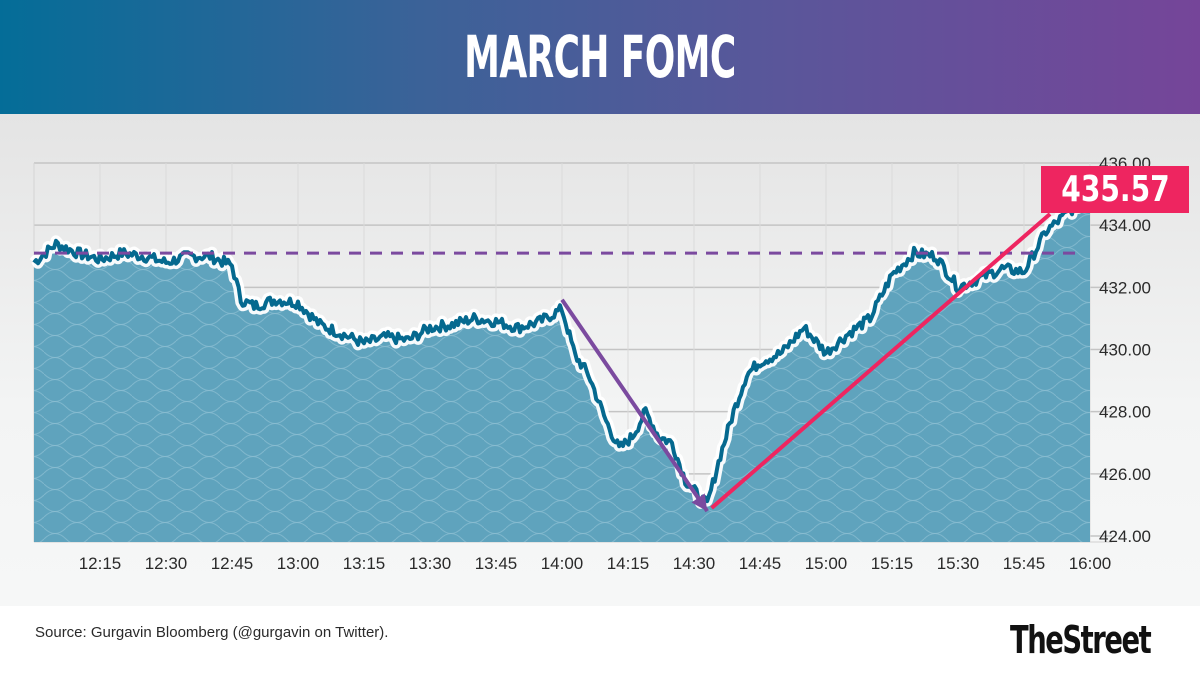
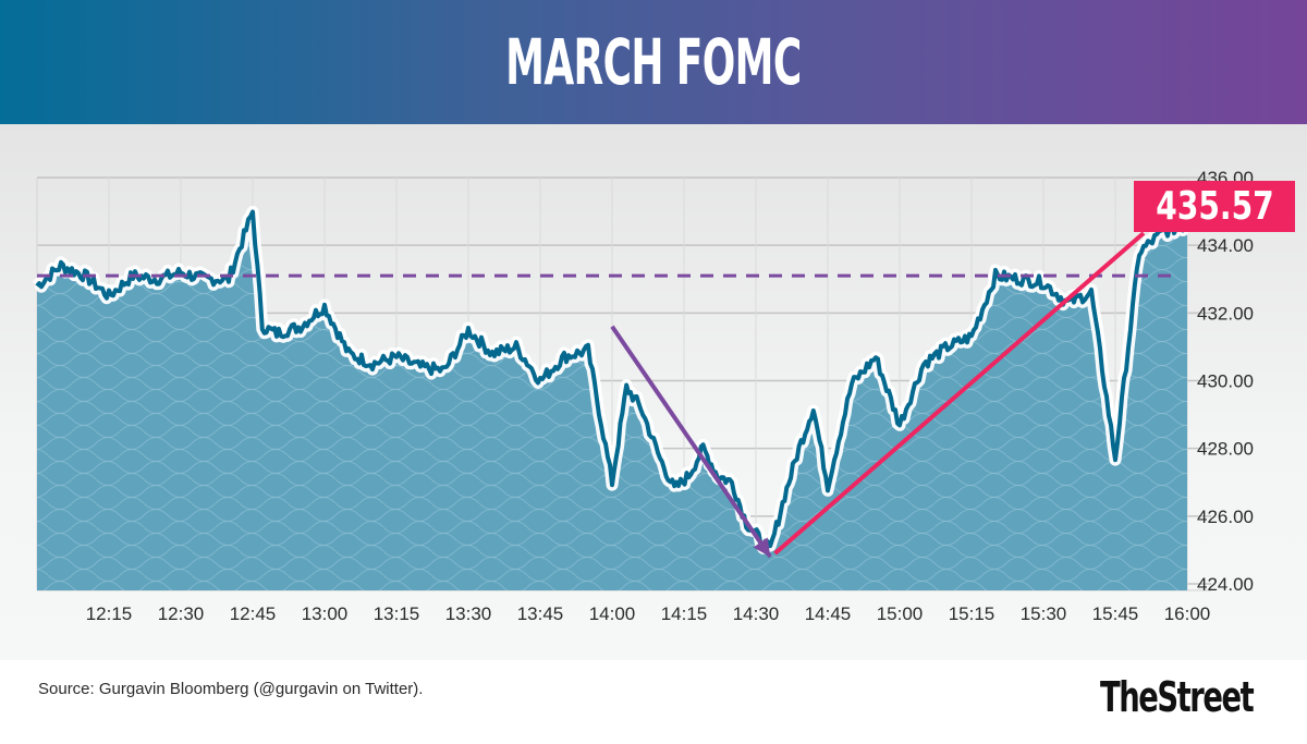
12:15: 432.9 -> 432.5
12:30: 432.8 -> 433.2
12:45: 432.7 -> 435.0
13:00: 431.5 -> 432.2
13:15: 430.2 -> 430.7
13:30: 430.7 -> 431.5
13:45: 430.9 -> 430.0
14:00: 431.3 -> 427.0
14:45: 429.6 -> 426.9
15:00: 429.9 -> 428.7
15:15: 432.4 -> 431.3
15:30: 432.0 -> 432.9
15:45: 432.5 -> 427.7
16:00: 435.0 -> 434.6
